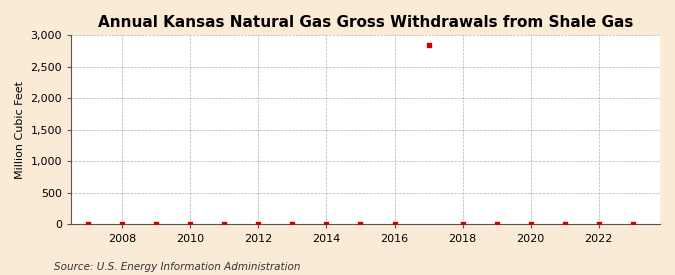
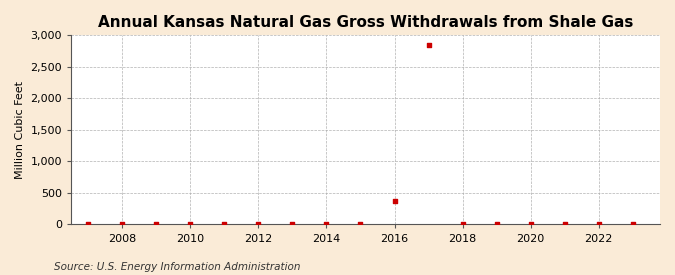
2016: 0 -> 380
